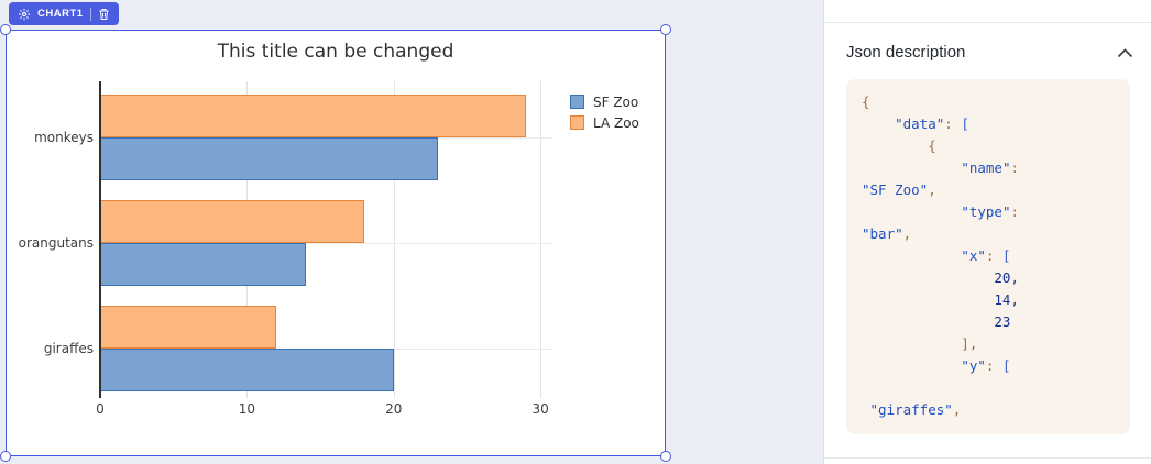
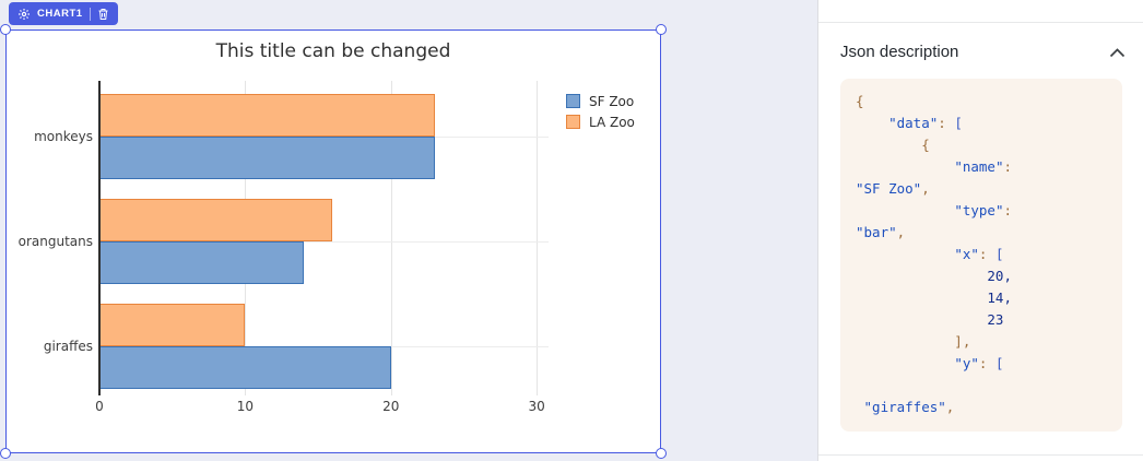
LA Zoo/monkeys: 29 -> 23
LA Zoo/orangutans: 18 -> 16
LA Zoo/giraffes: 12 -> 10
